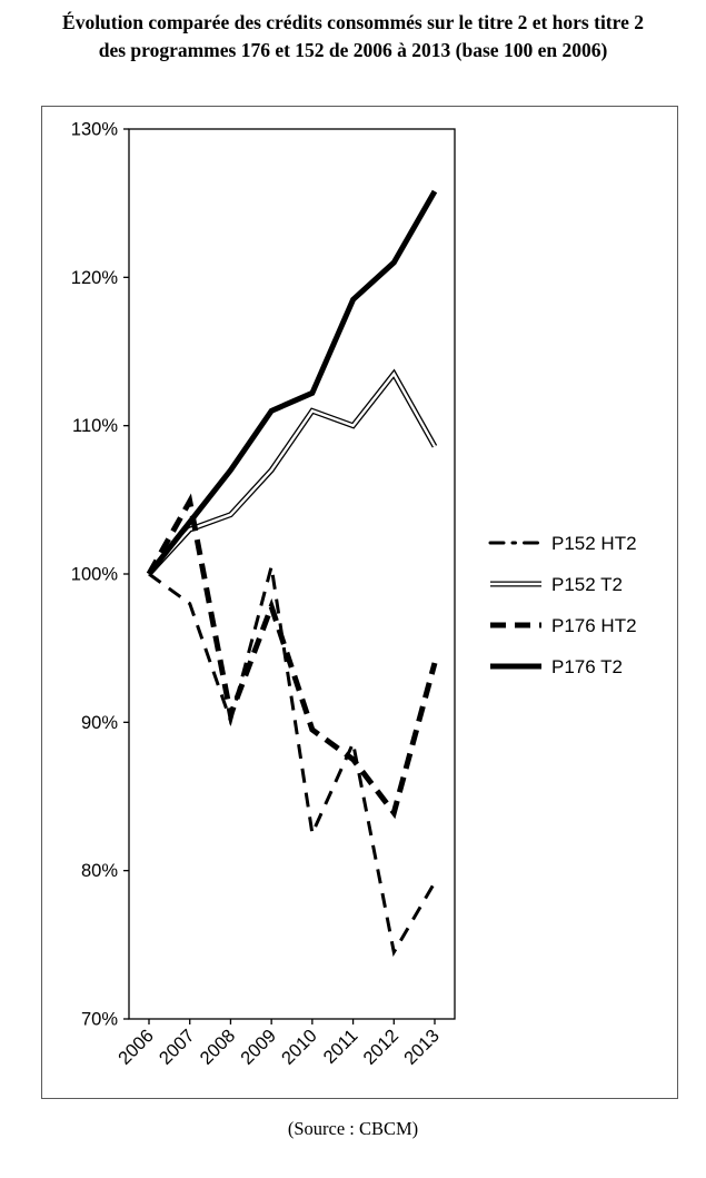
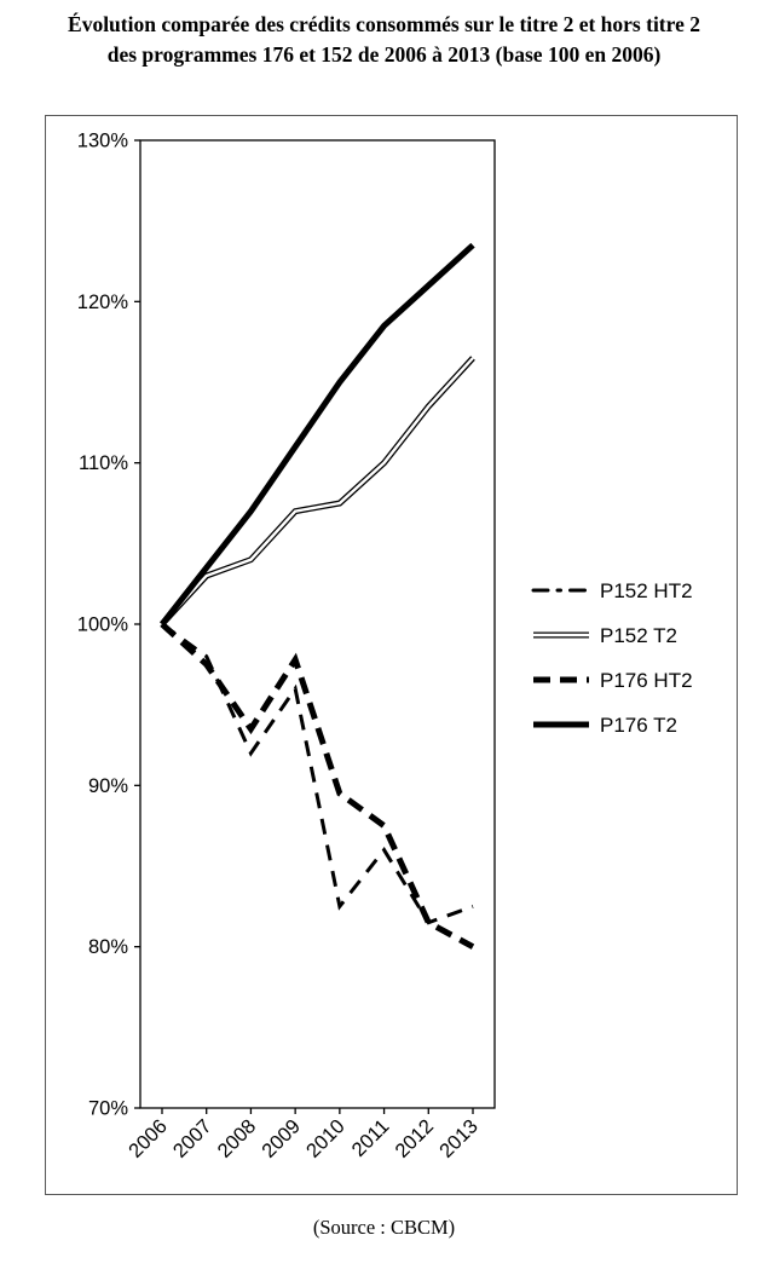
P176 HT2/2007: 104.9% -> 97.5%
P152 HT2/2008: 90.1% -> 92.0%
P176 HT2/2008: 90.5% -> 93.5%
P152 HT2/2009: 100.5% -> 96.0%
P152 T2/2010: 111.0% -> 107.5%
P176 T2/2010: 112.2% -> 115.0%
P152 HT2/2011: 88.6% -> 86.0%
P152 HT2/2012: 74.5% -> 81.5%
P176 HT2/2012: 83.9% -> 81.5%
P152 HT2/2013: 79.2% -> 82.5%
P152 T2/2013: 108.6% -> 116.5%
P176 HT2/2013: 94.0% -> 80.0%
P176 T2/2013: 125.8% -> 123.5%
